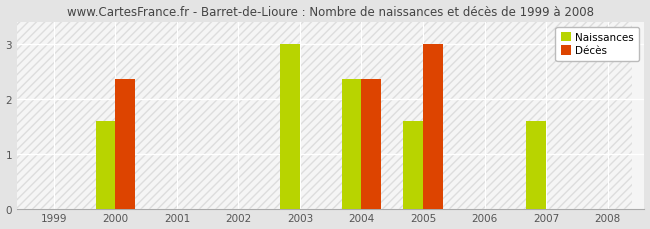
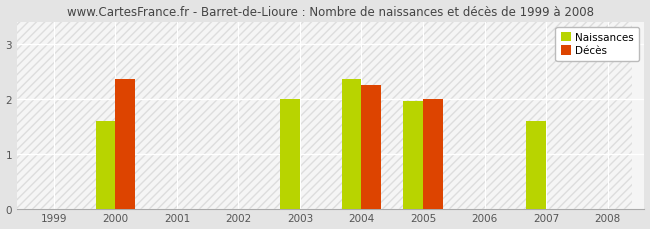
Naissances/2003: 3.00 -> 2.00
Décès/2004: 2.35 -> 2.24
Naissances/2005: 1.60 -> 1.96
Décès/2005: 3.00 -> 2.00
